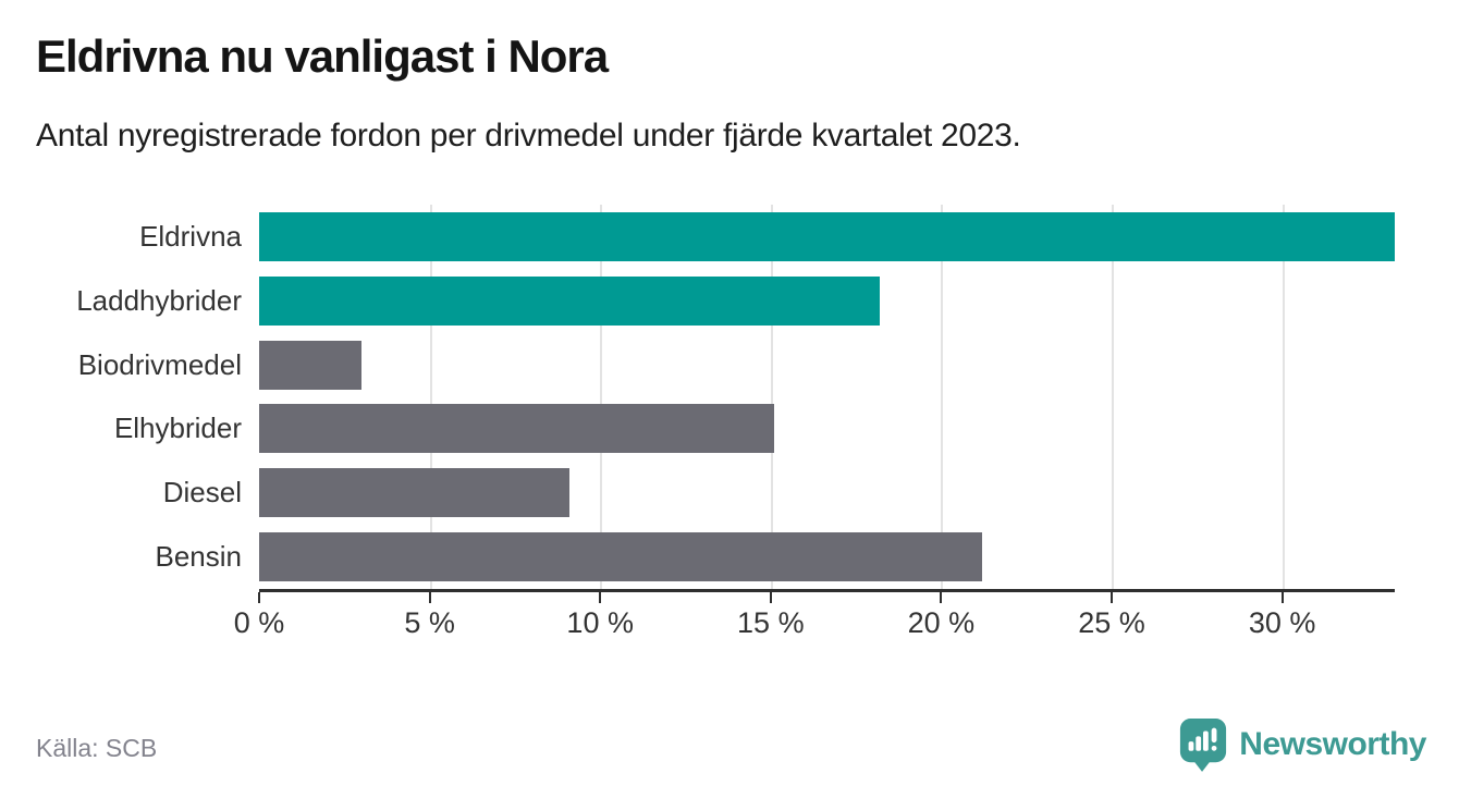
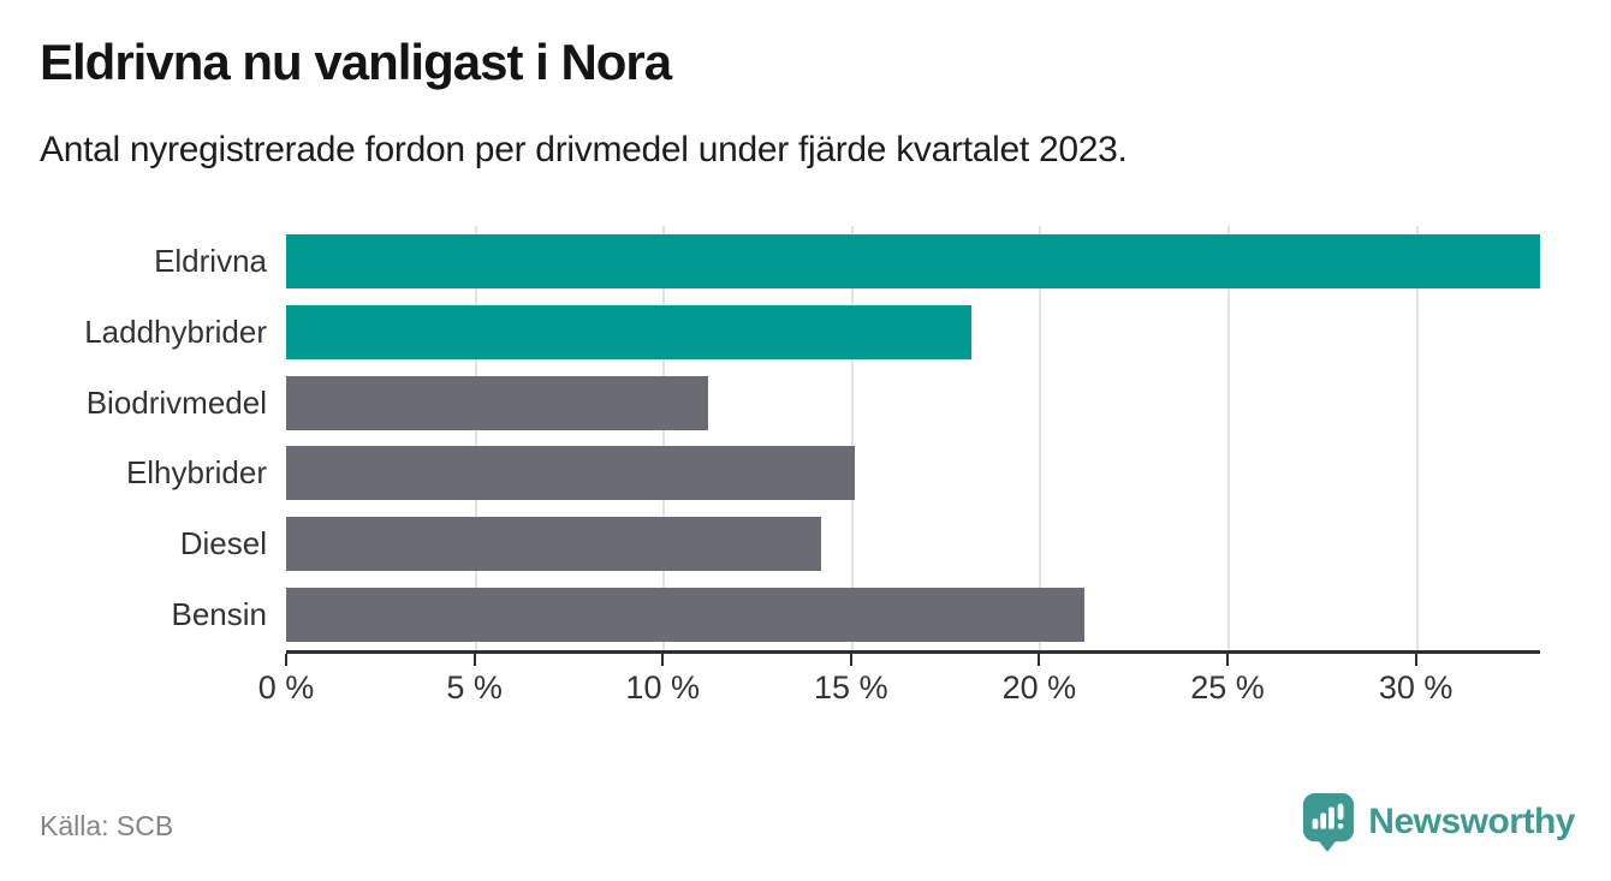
Biodrivmedel: 3.0% -> 11.2%
Diesel: 9.1% -> 14.2%
